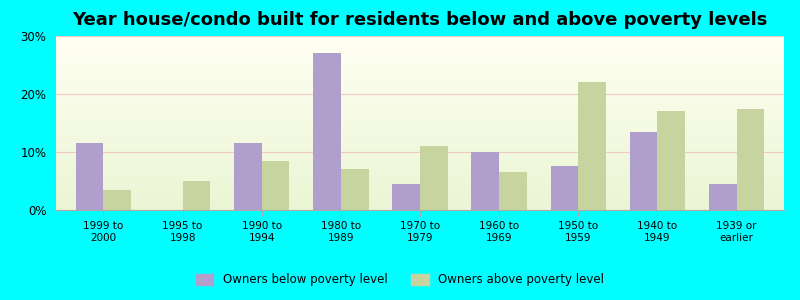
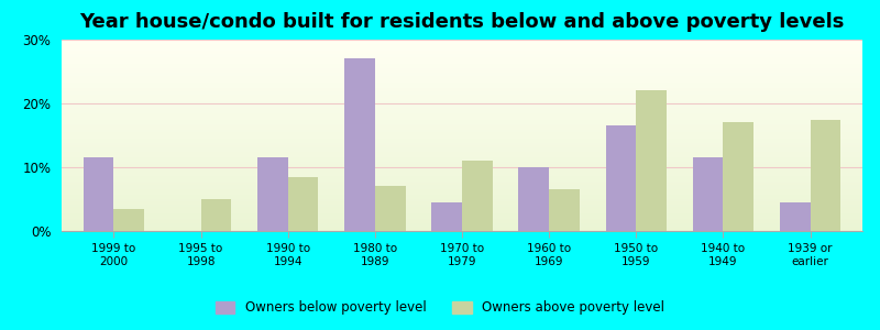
Owners below poverty level/1950 to 1959: 7.6% -> 16.5%
Owners below poverty level/1940 to 1949: 13.4% -> 11.5%
